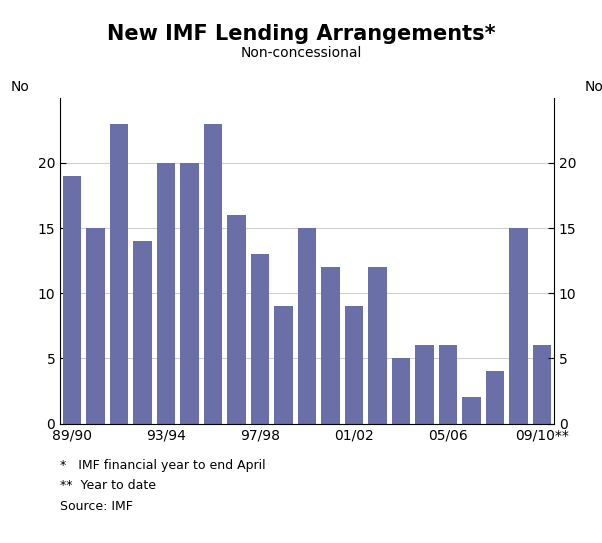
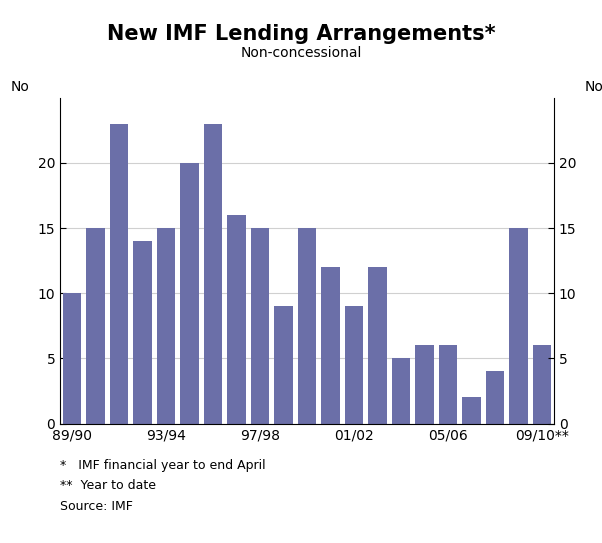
89/90: 19 -> 10
93/94: 20 -> 15
97/98: 13 -> 15
